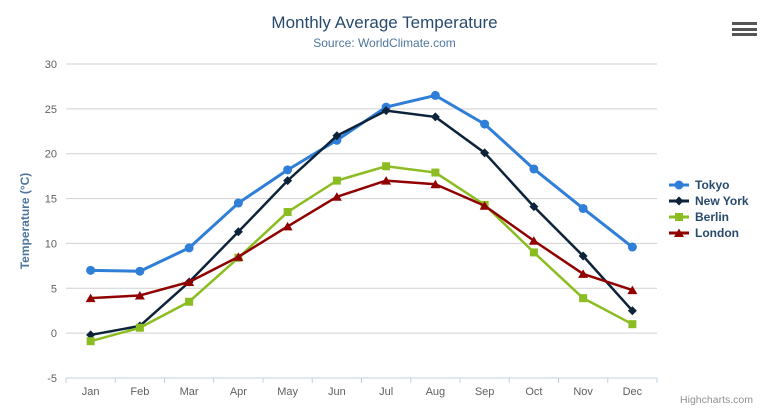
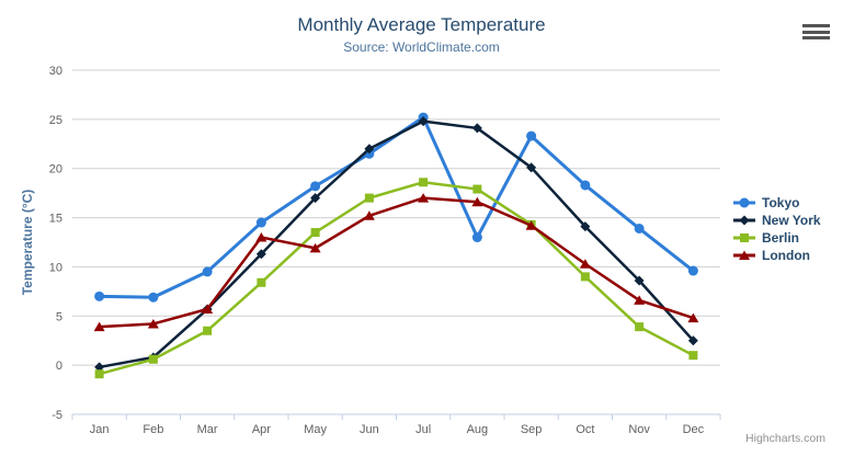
London/Apr: 8 -> 13
Tokyo/Aug: 26 -> 13
